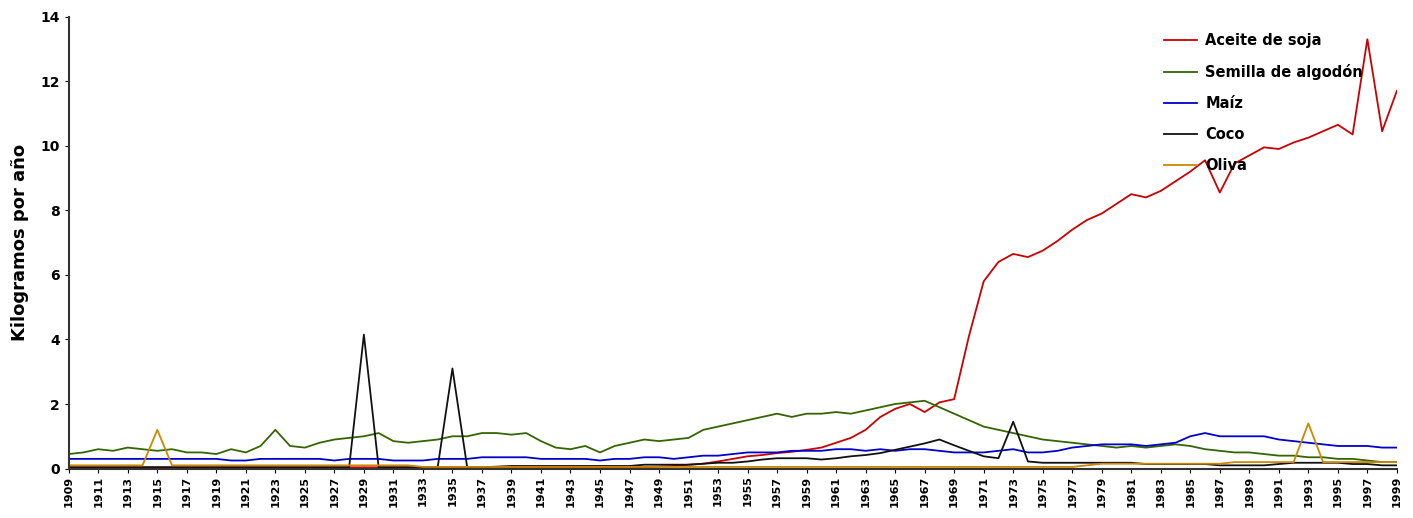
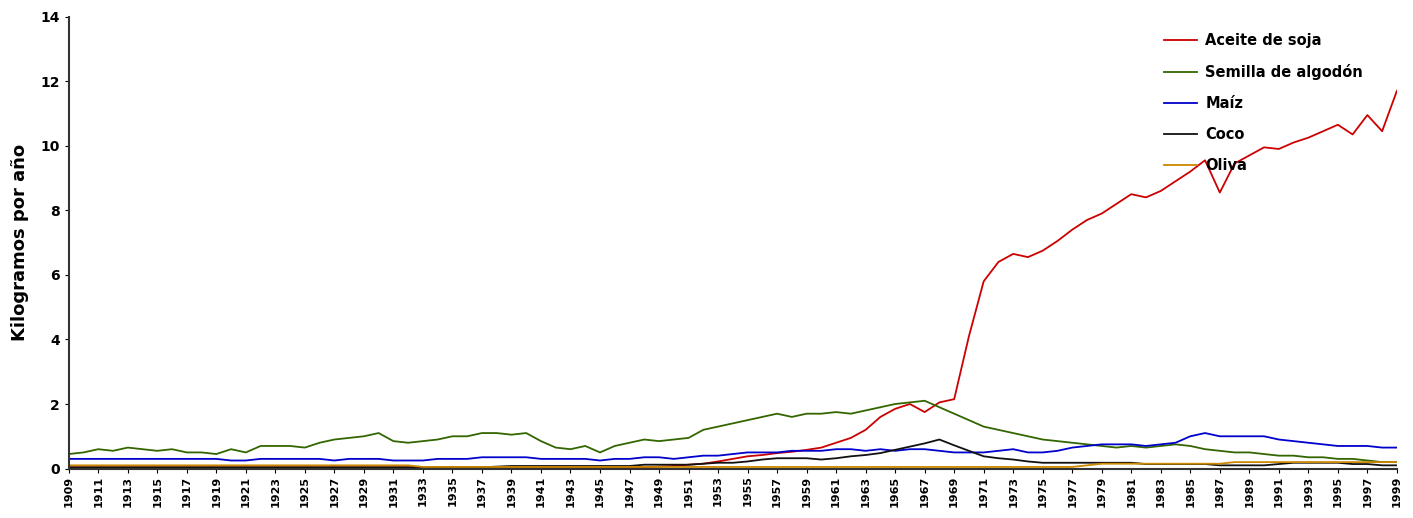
Oliva/1915: 1.20 -> 0.10
Semilla de algodón/1923: 1.20 -> 0.70
Coco/1929: 4.15 -> 0.04
Coco/1935: 3.10 -> 0.04
Coco/1973: 1.45 -> 0.28
Oliva/1993: 1.40 -> 0.20
Aceite de soja/1997: 13.30 -> 10.95
